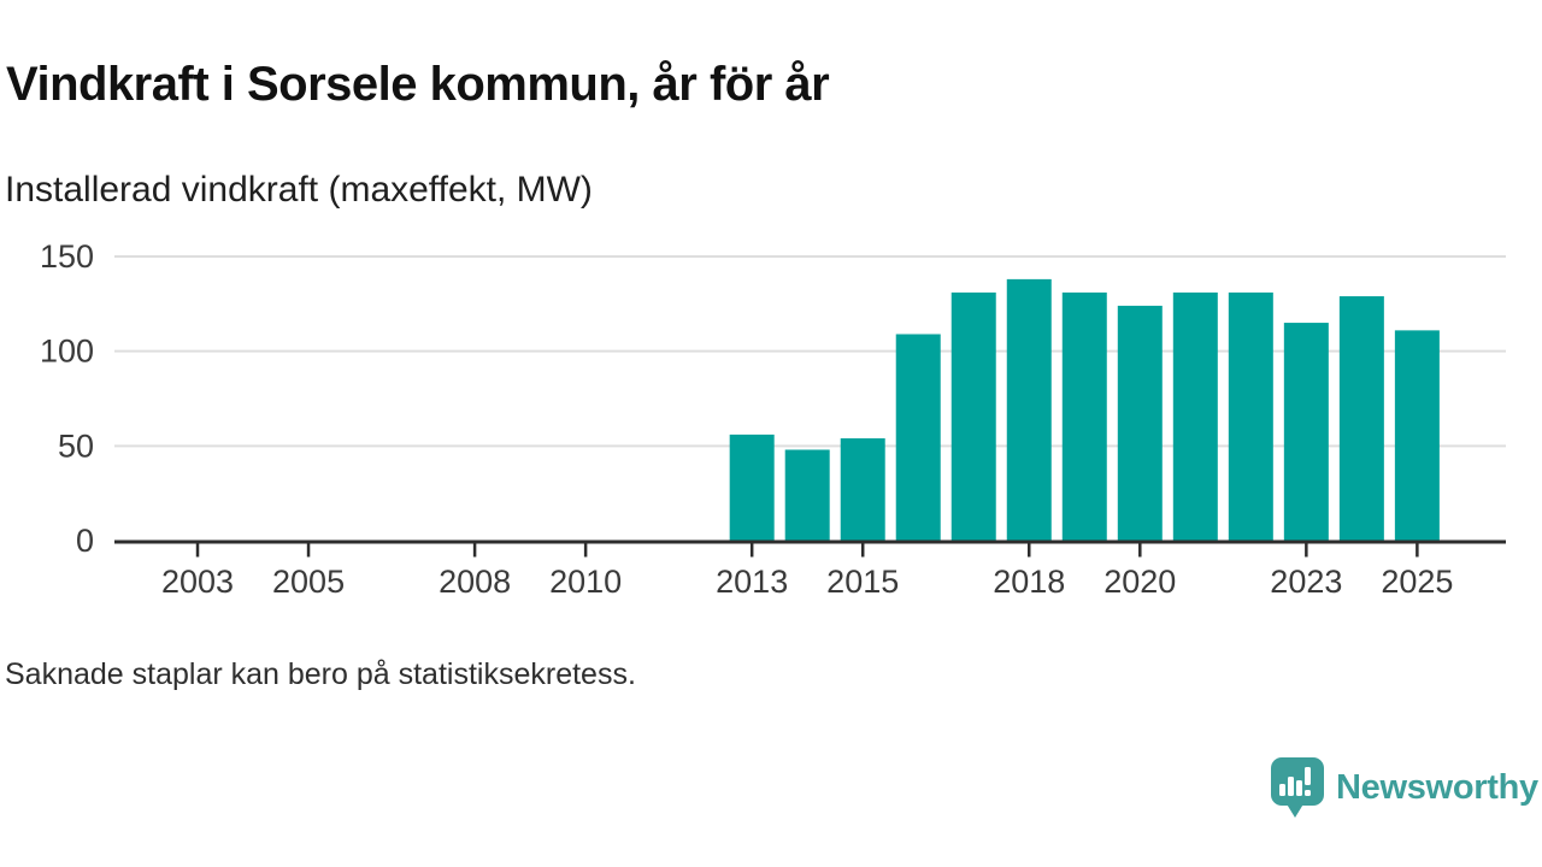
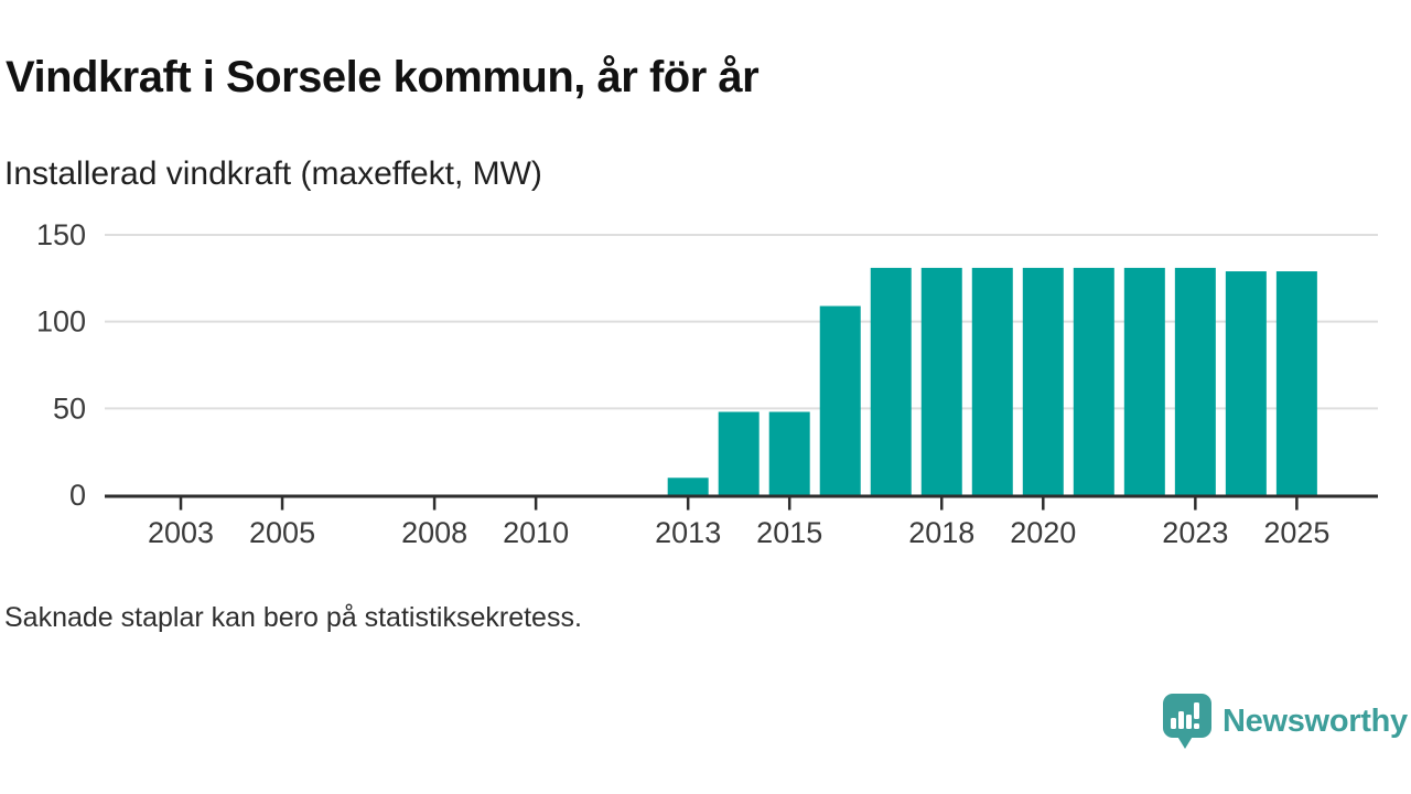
2013: 56 -> 10
2015: 54 -> 48
2018: 138 -> 131
2020: 124 -> 131
2023: 115 -> 131
2025: 111 -> 129
